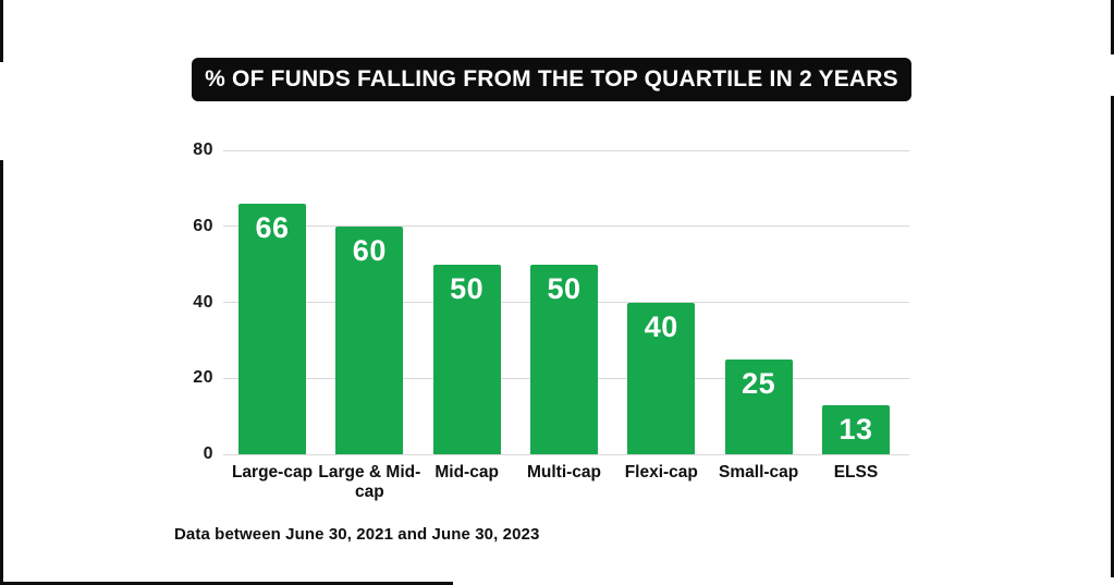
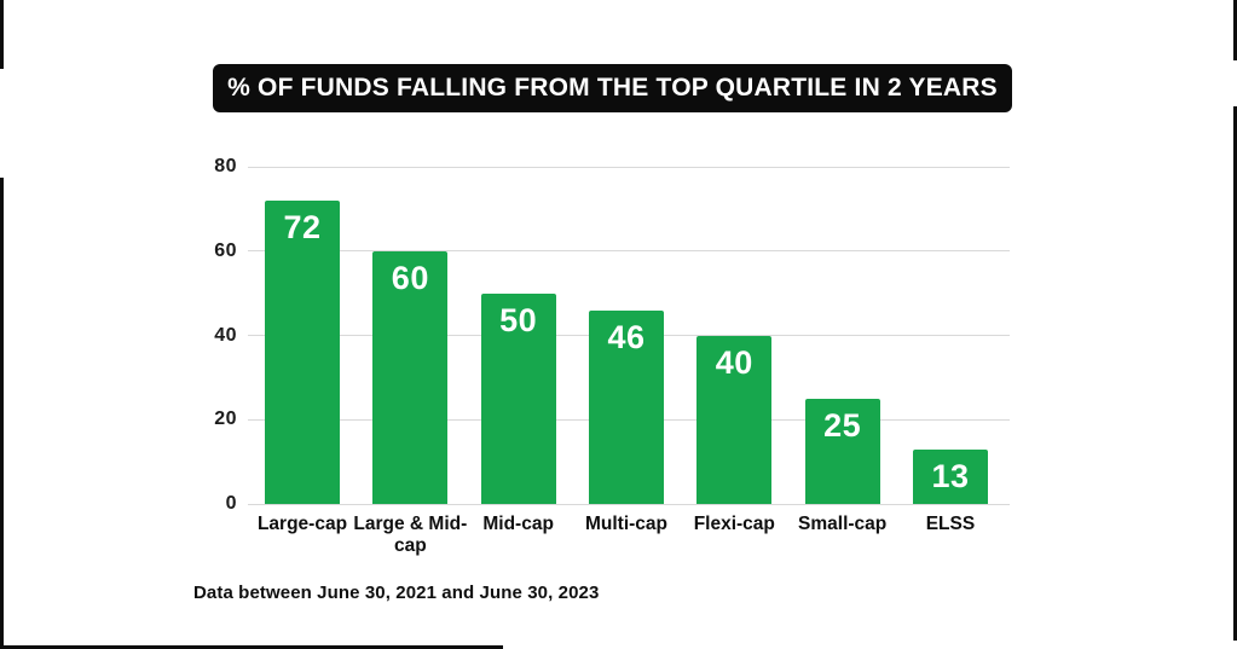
Large-cap: 66 -> 72
Multi-cap: 50 -> 46
